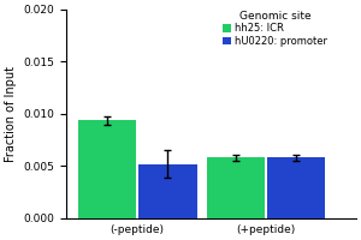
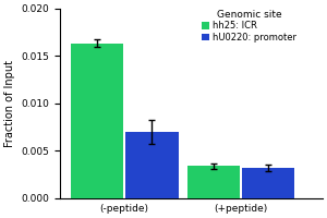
hh25: ICR/(-peptide): 0.0094 -> 0.0163
hU0220: promoter/(-peptide): 0.0052 -> 0.0070
hh25: ICR/(+peptide): 0.0058 -> 0.0034
hU0220: promoter/(+peptide): 0.0058 -> 0.0032
